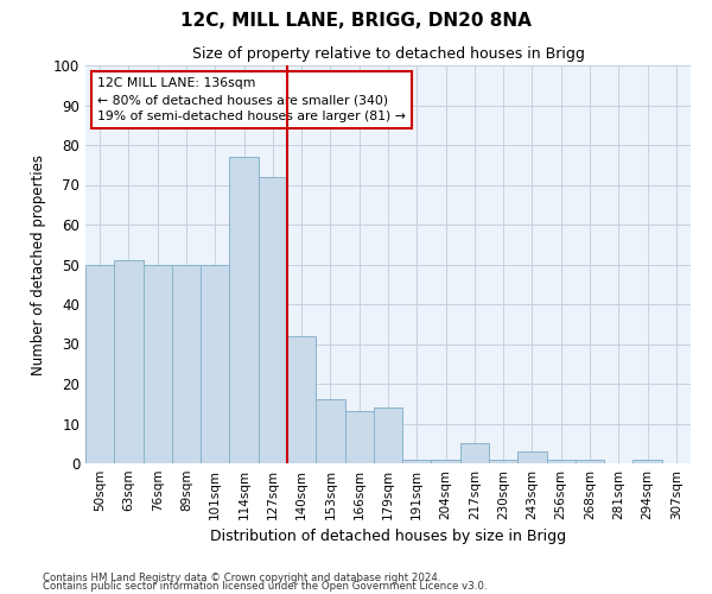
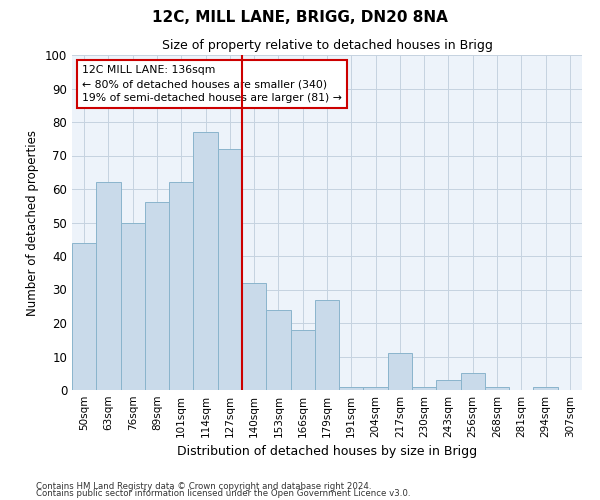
50sqm: 50 -> 44
63sqm: 51 -> 62
89sqm: 50 -> 56
101sqm: 50 -> 62
153sqm: 16 -> 24
166sqm: 13 -> 18
179sqm: 14 -> 27
217sqm: 5 -> 11
256sqm: 1 -> 5
